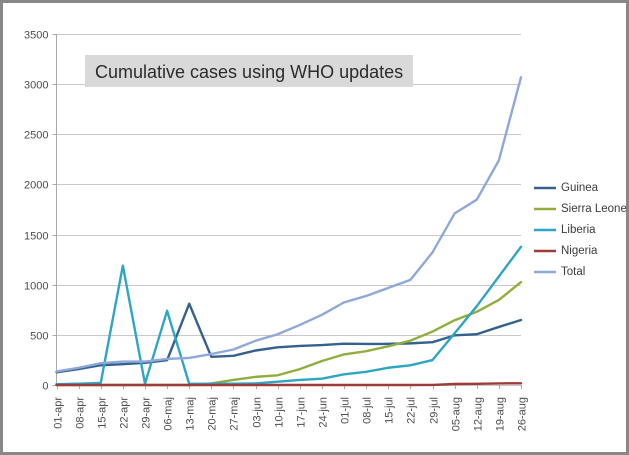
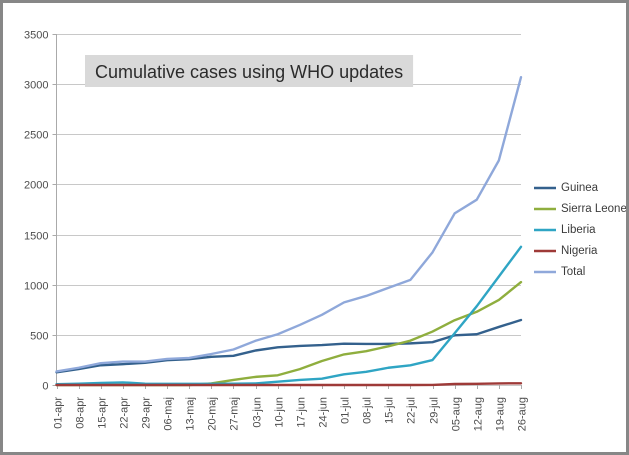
Liberia/22-apr: 1190 -> 30
Liberia/06-maj: 740 -> 10
Guinea/13-maj: 810 -> 260
